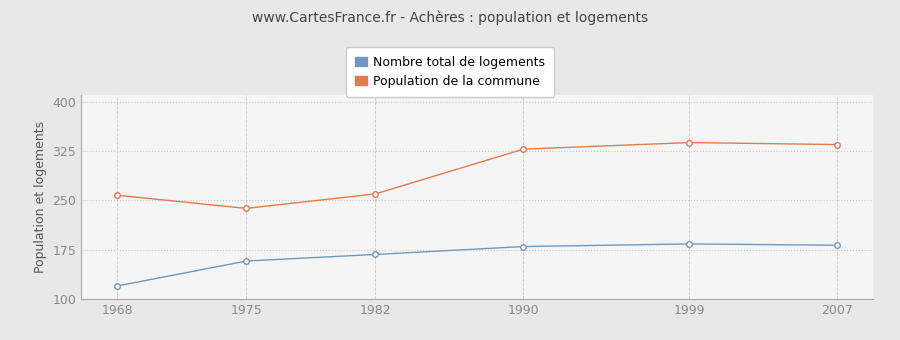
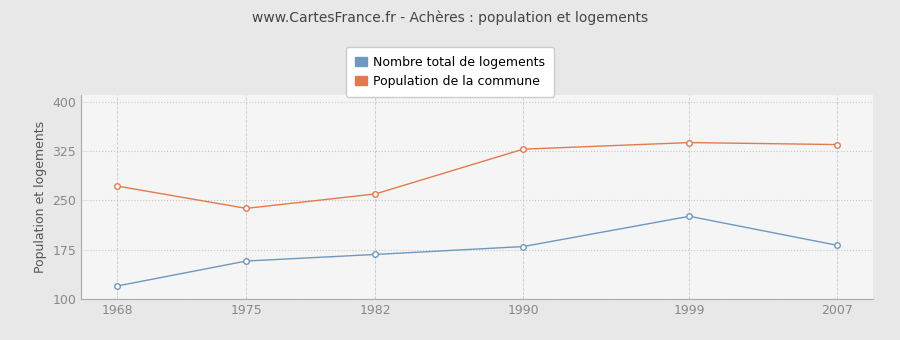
Population de la commune/1968: 258 -> 272
Nombre total de logements/1999: 184 -> 226
